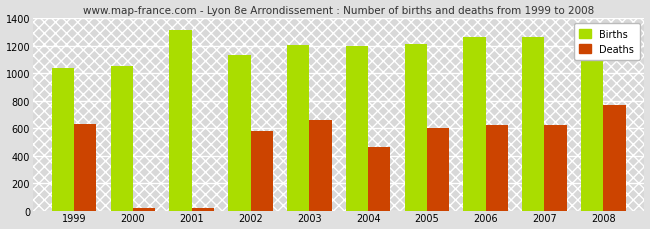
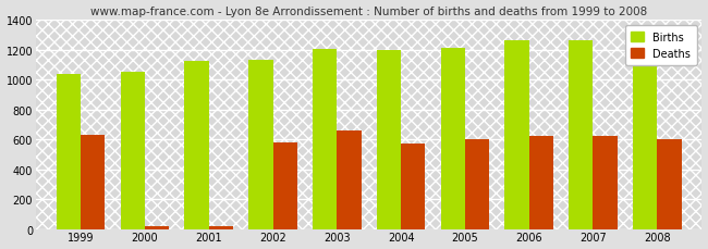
Births/2001: 1310 -> 1120
Deaths/2004: 460 -> 580
Deaths/2008: 770 -> 600
